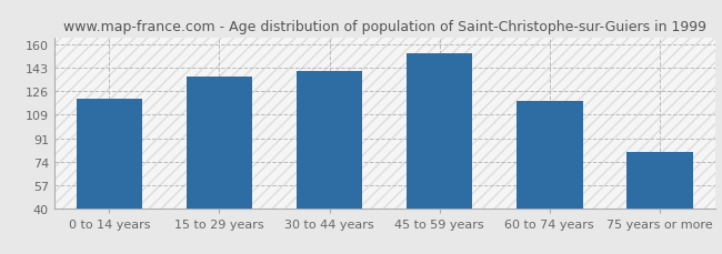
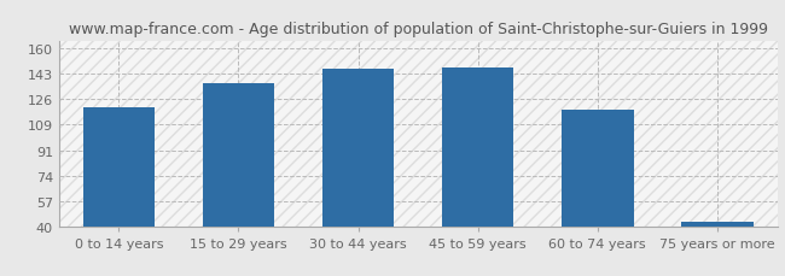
30 to 44 years: 140 -> 146
45 to 59 years: 153 -> 147
75 years or more: 81 -> 43
